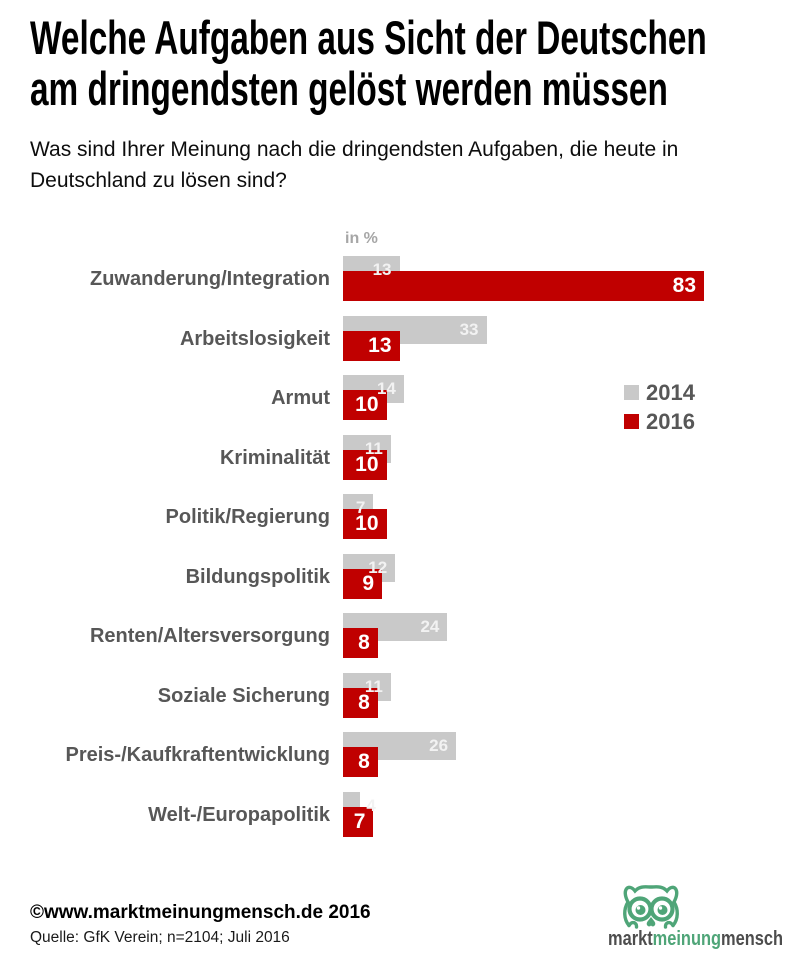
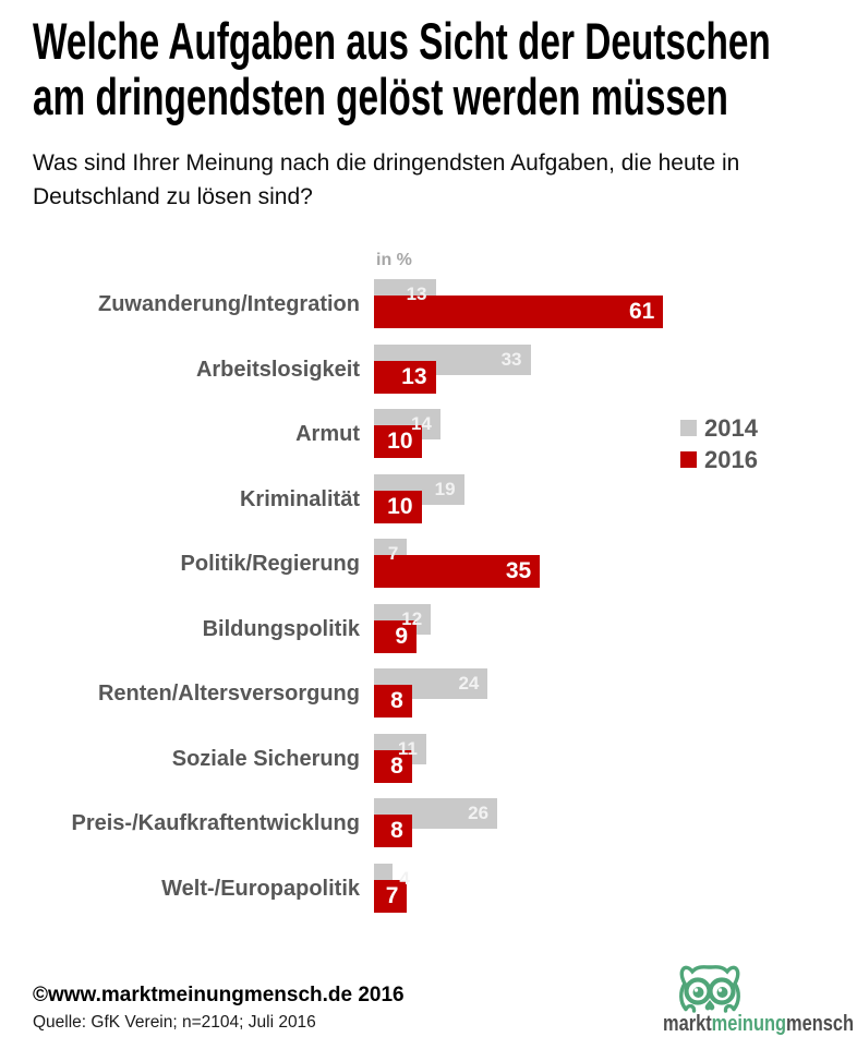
2016/Zuwanderung/Integration: 83 -> 61
2014/Kriminalität: 11 -> 19
2016/Politik/Regierung: 10 -> 35
